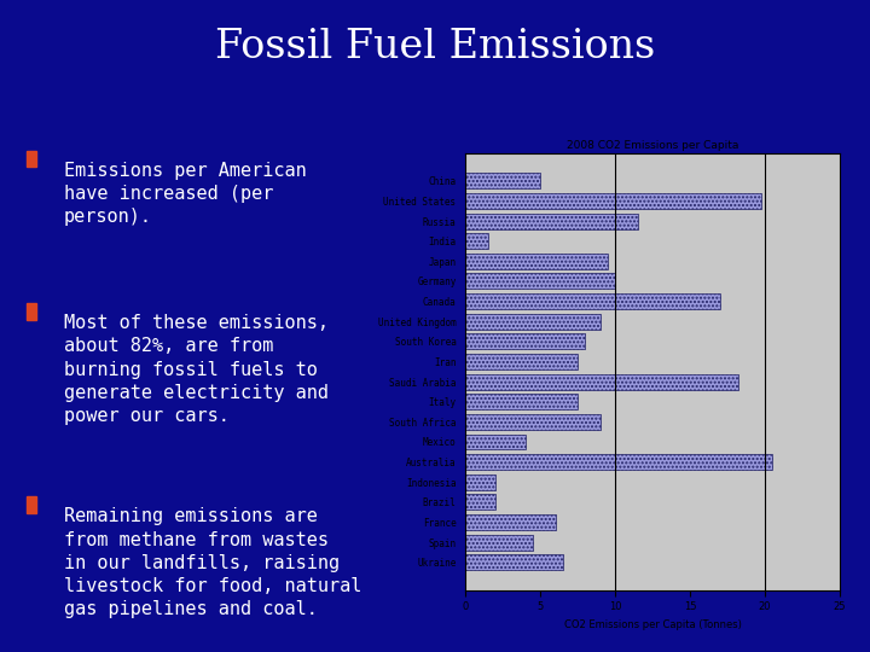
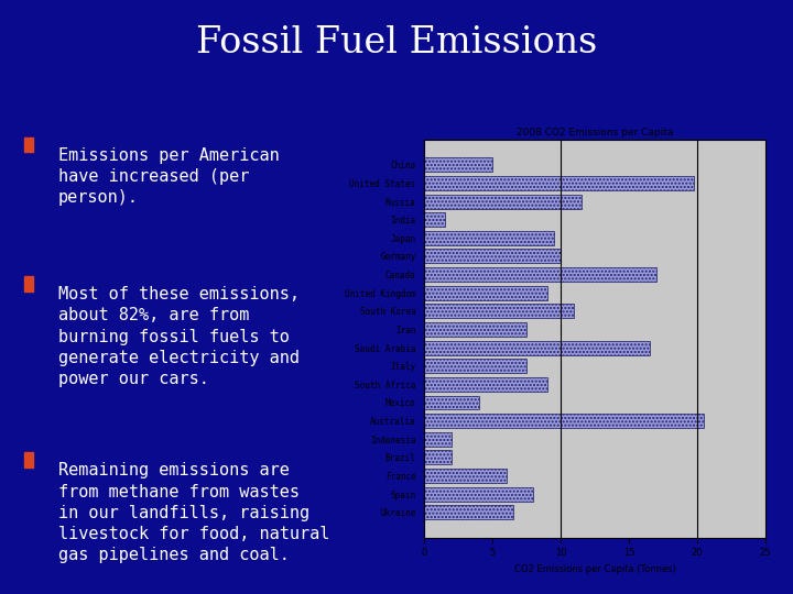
South Korea: 8.0 -> 11.0
Saudi Arabia: 18.2 -> 16.5
Spain: 4.5 -> 8.0
